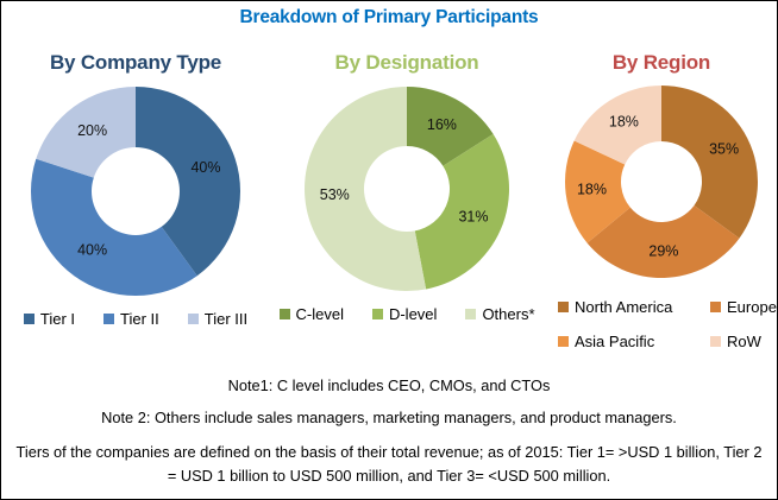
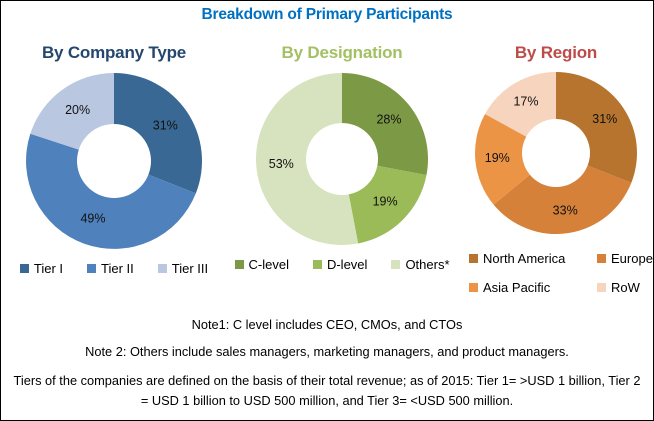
By Company Type/Tier I: 40% -> 31%
By Company Type/Tier II: 40% -> 49%
By Designation/C-level: 16% -> 28%
By Designation/D-level: 31% -> 19%
By Region/North America: 35% -> 31%
By Region/Europe: 29% -> 33%
By Region/Asia Pacific: 18% -> 19%
By Region/RoW: 18% -> 17%
